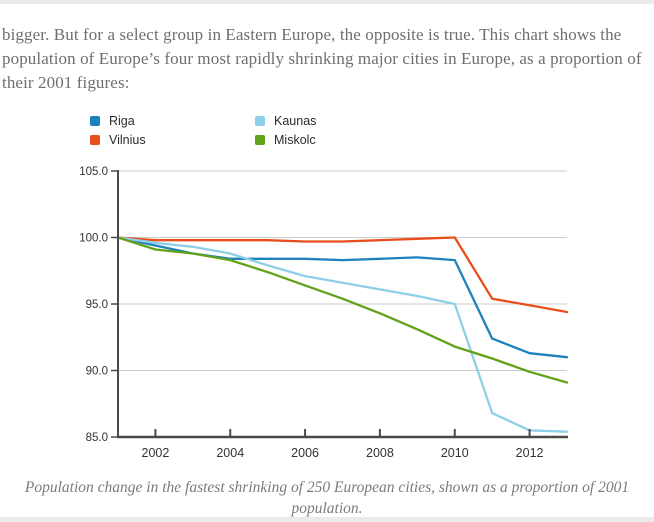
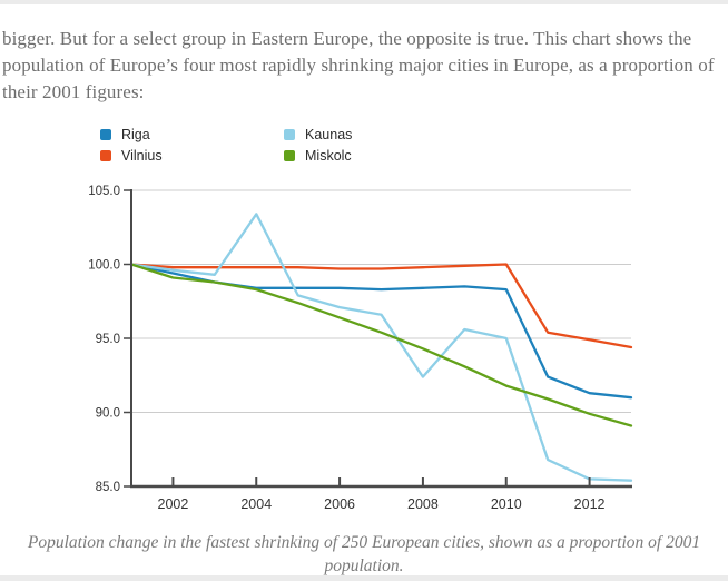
Kaunas/2004: 98.8 -> 103.4
Kaunas/2008: 96.1 -> 92.4
